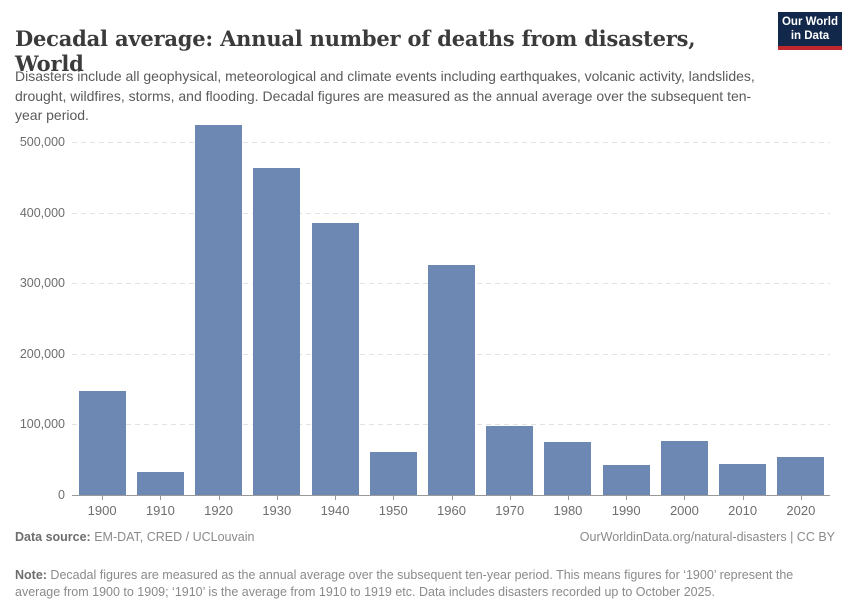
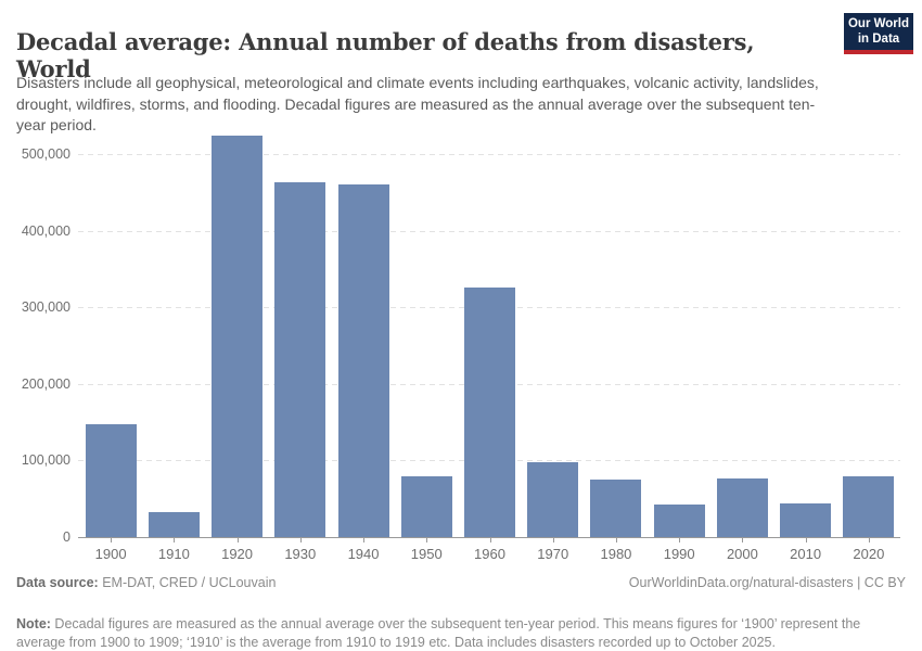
1940: 390000 -> 460000
1950: 60000 -> 80000
2020: 50000 -> 80000
